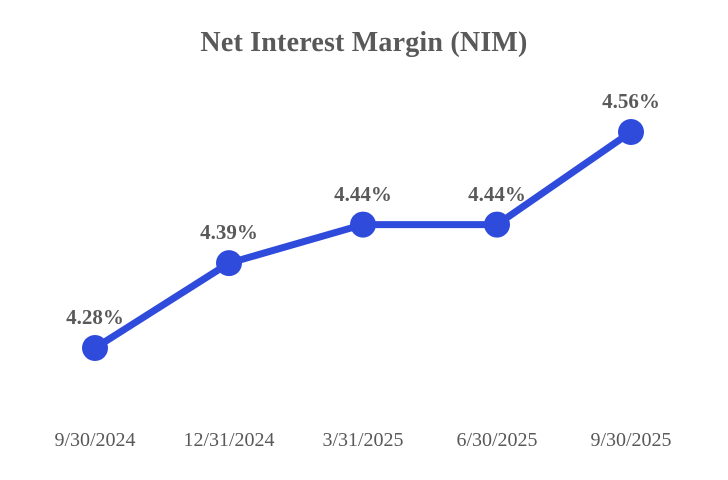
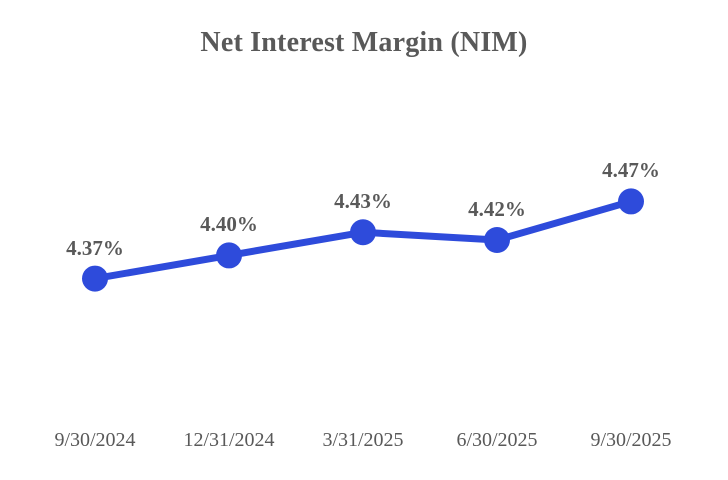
9/30/2024: 4.28% -> 4.37%
12/31/2024: 4.39% -> 4.40%
3/31/2025: 4.44% -> 4.43%
6/30/2025: 4.44% -> 4.42%
9/30/2025: 4.56% -> 4.47%
